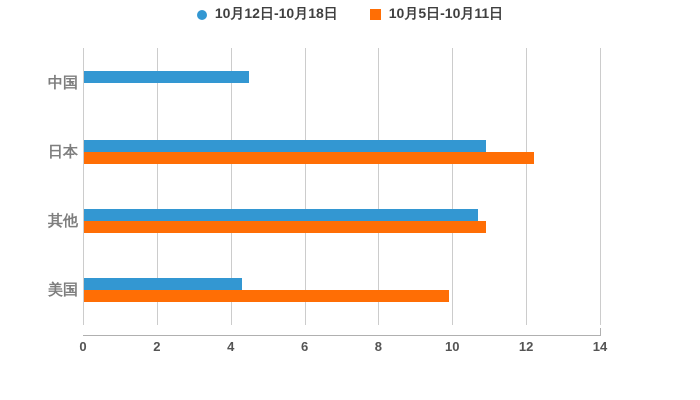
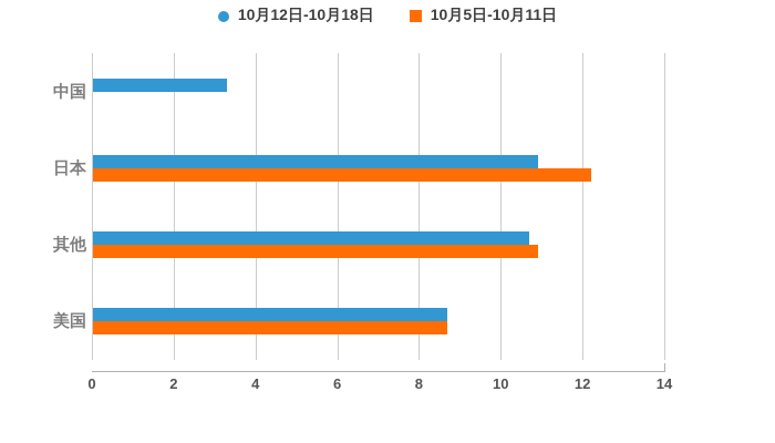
10月12日-10月18日/中国: 4.5 -> 3.3
10月12日-10月18日/美国: 4.3 -> 8.7
10月5日-10月11日/美国: 9.9 -> 8.7
